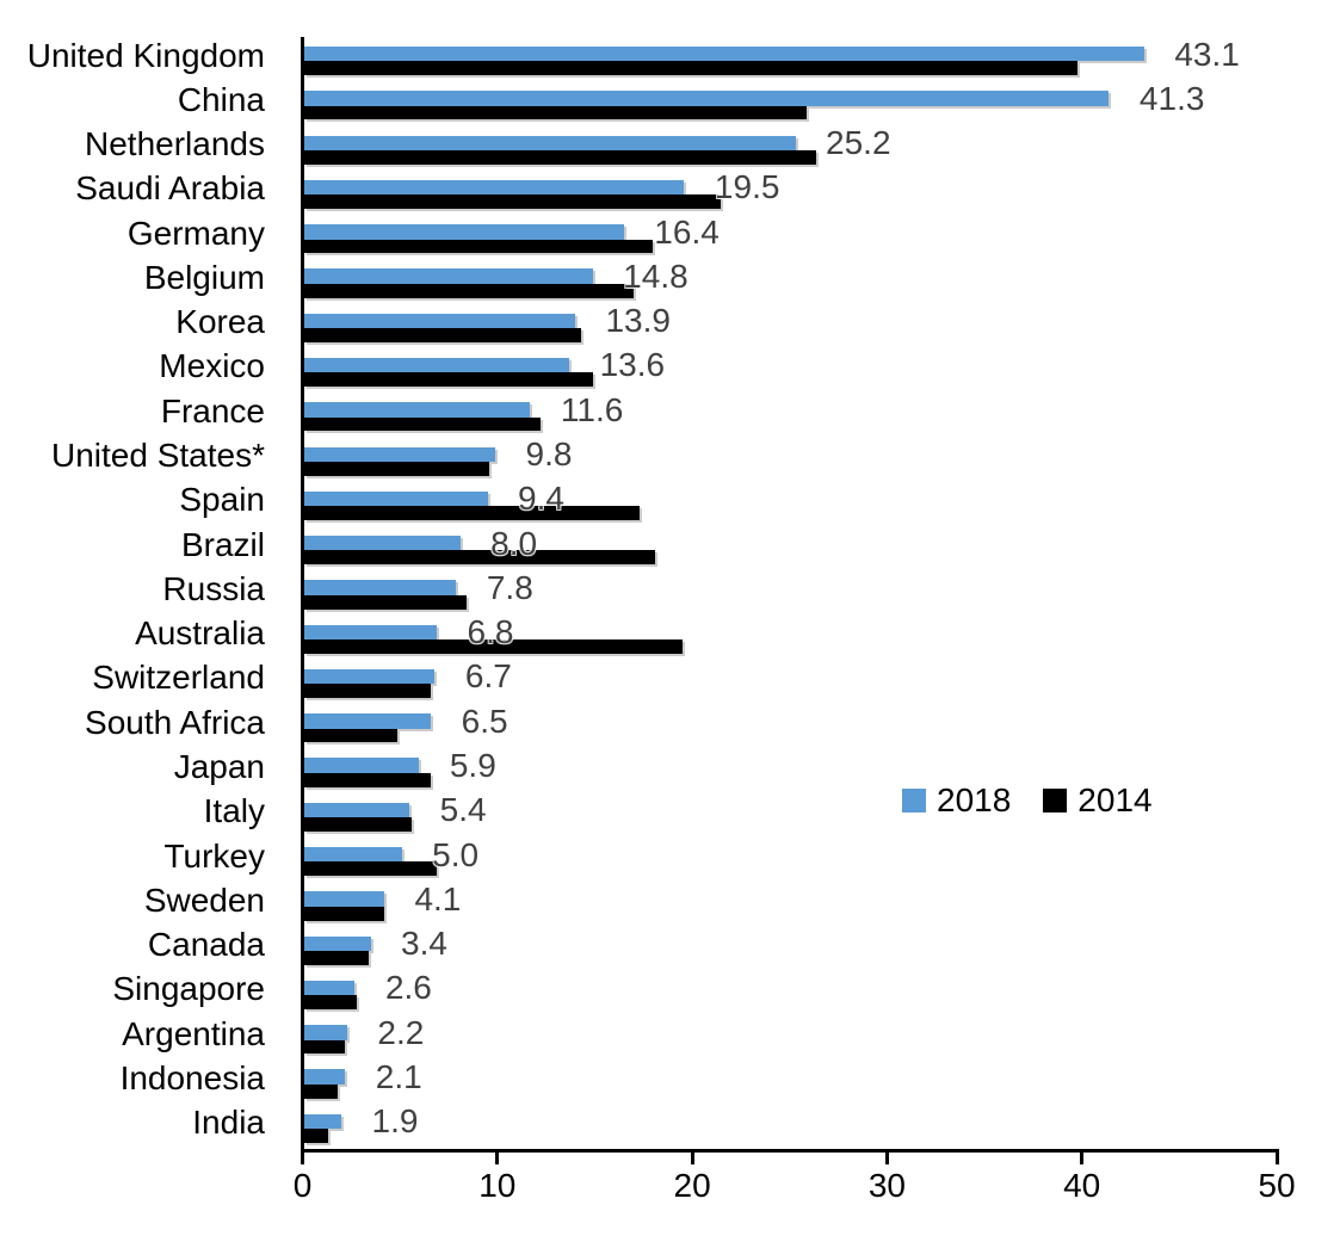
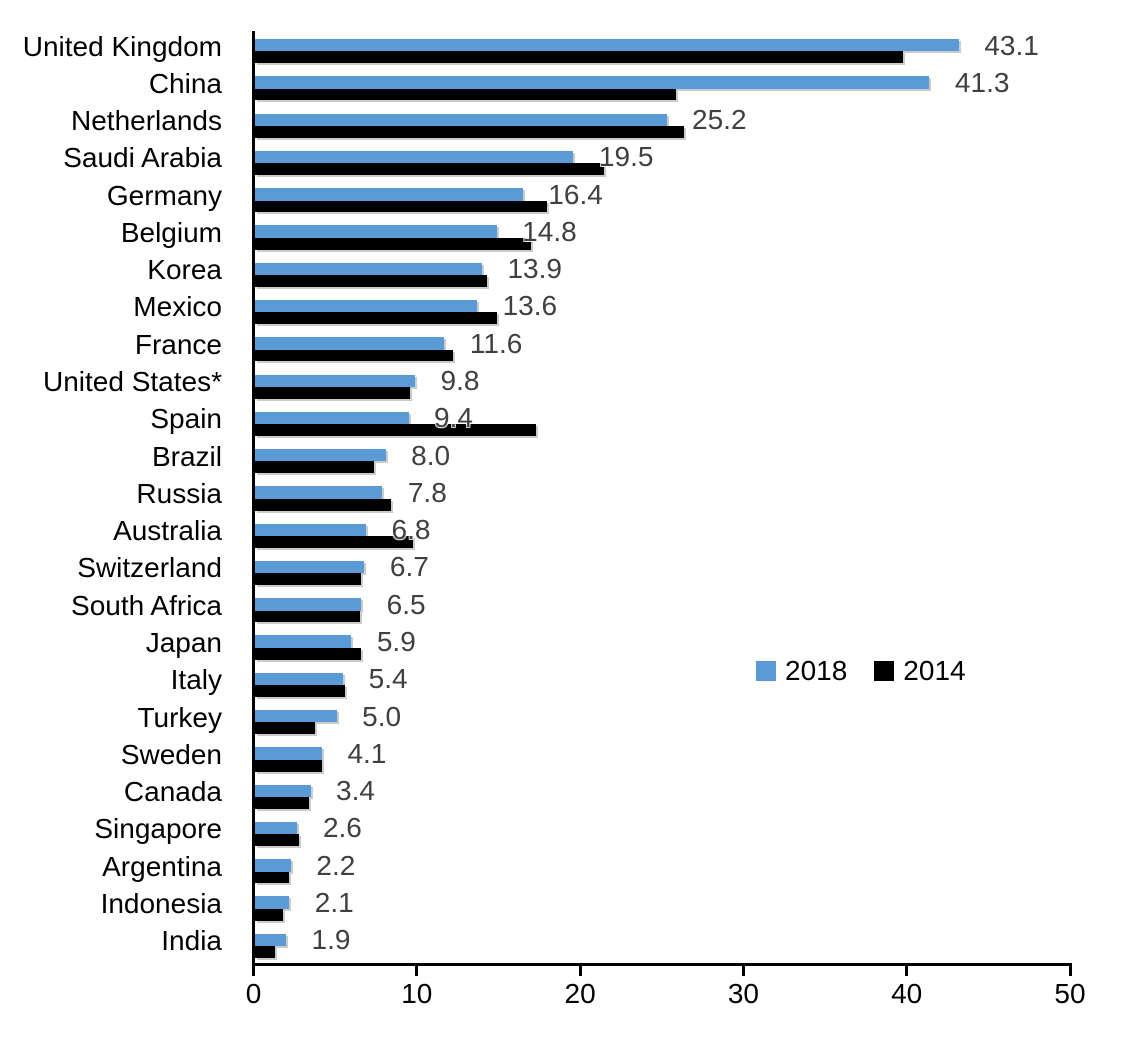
2014/Brazil: 18.0 -> 7.3
2014/Australia: 19.4 -> 9.7
2014/South Africa: 4.8 -> 6.4
2014/Turkey: 6.8 -> 3.7
